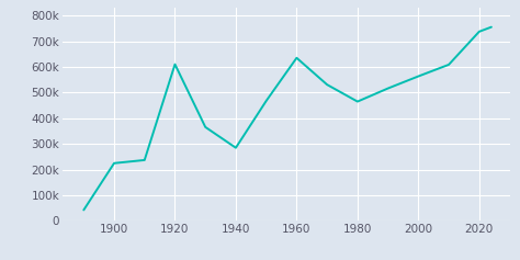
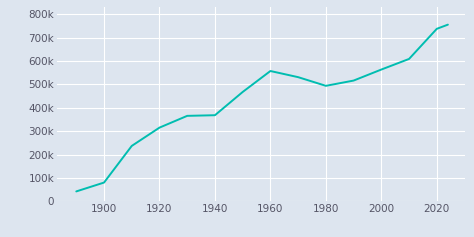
1900: 225k -> 81k
1920: 610k -> 315k
1940: 285k -> 368k
1960: 635k -> 557k
1980: 465k -> 494k
